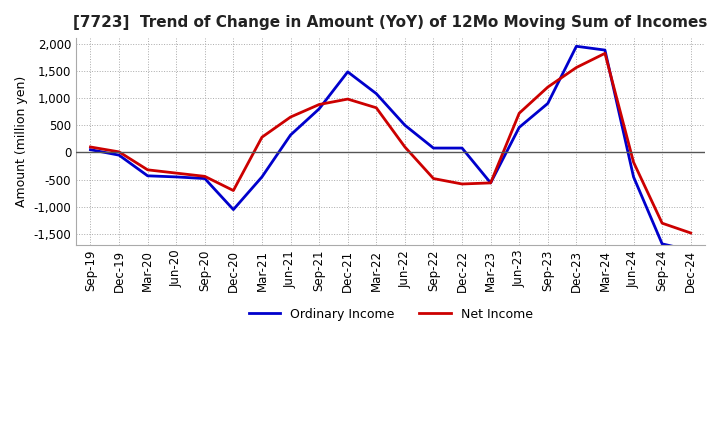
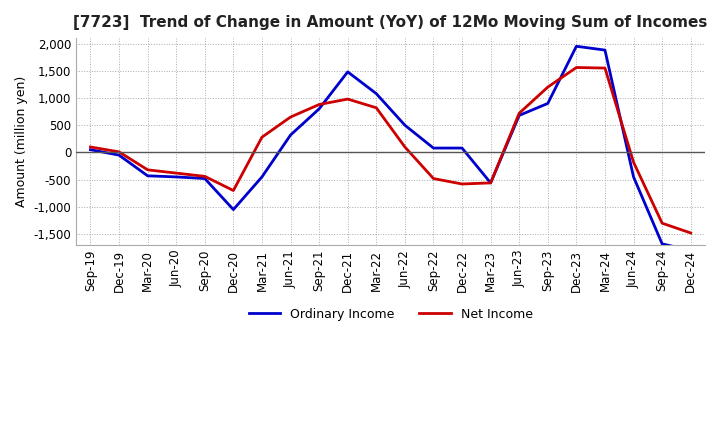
Ordinary Income/Jun-23: 460 -> 680
Net Income/Mar-24: 1,820 -> 1,550
